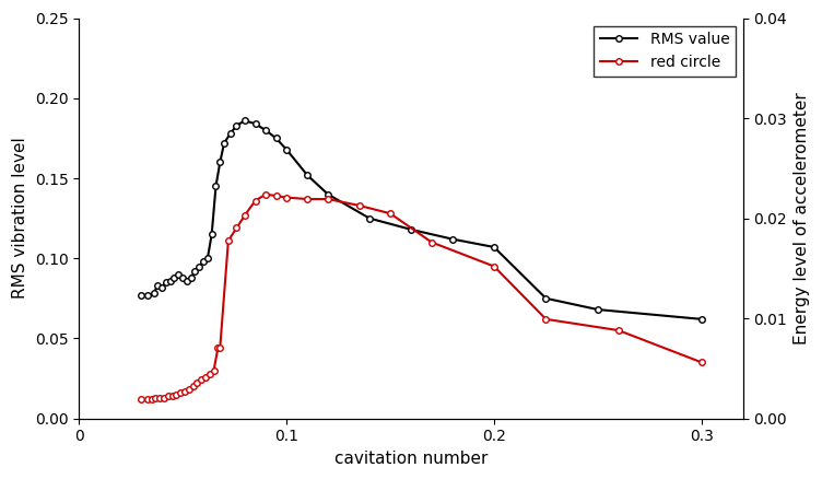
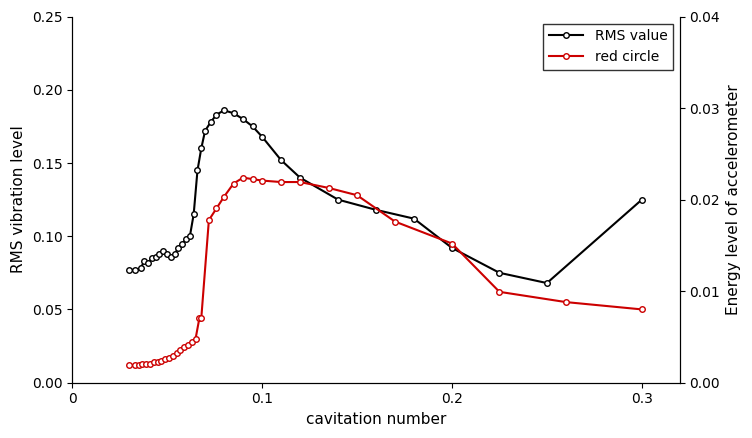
RMS value/0.2: 0.107 -> 0.092
RMS value/0.3: 0.062 -> 0.125
red circle/0.3: 0.035 -> 0.050
